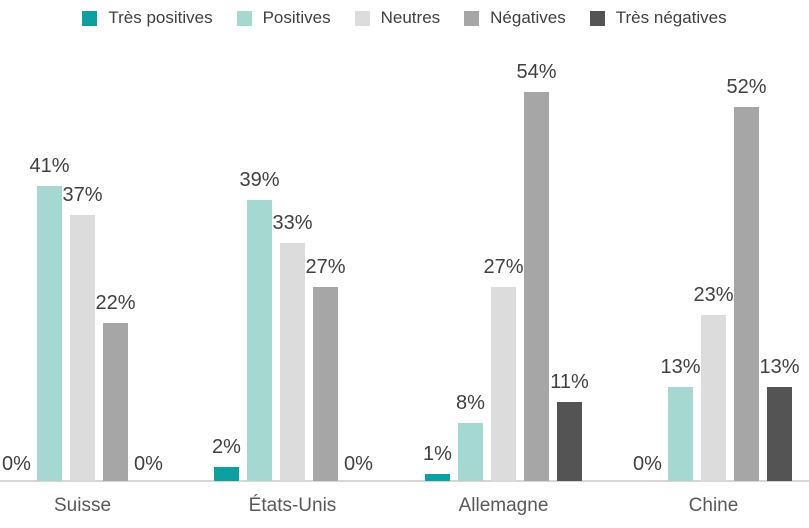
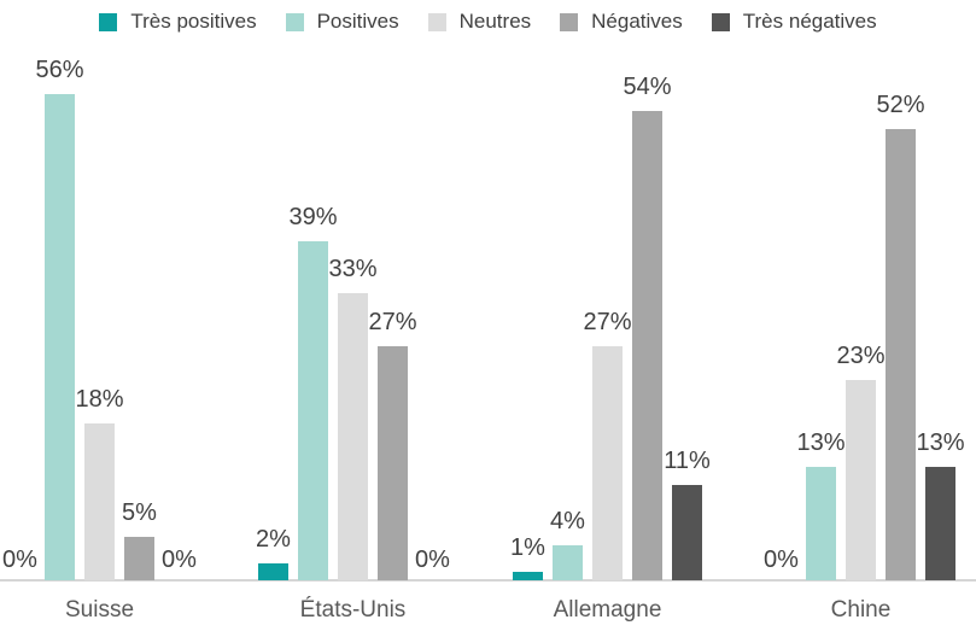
Positives/Suisse: 41% -> 56%
Neutres/Suisse: 37% -> 18%
Négatives/Suisse: 22% -> 5%
Positives/Allemagne: 8% -> 4%
